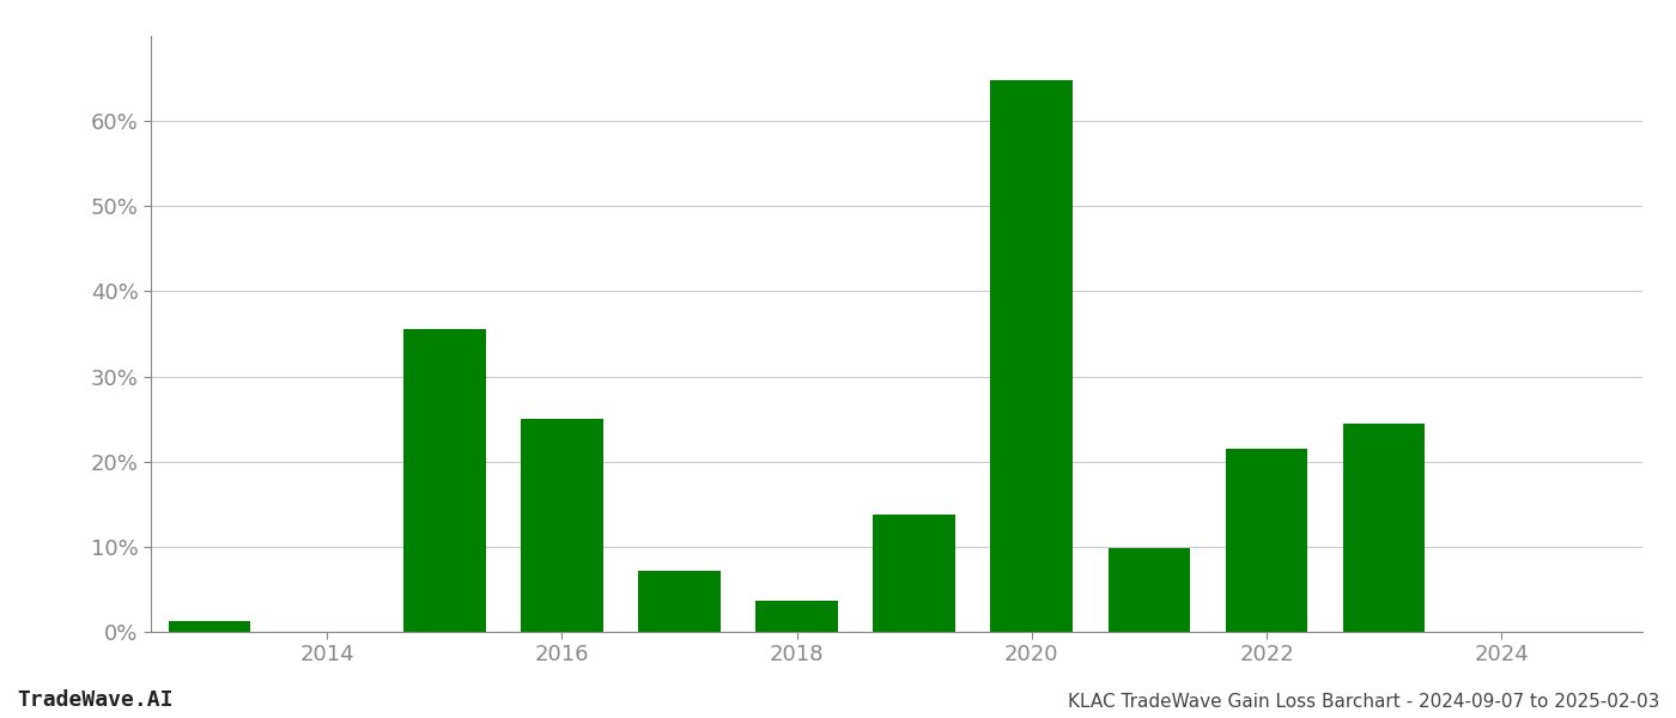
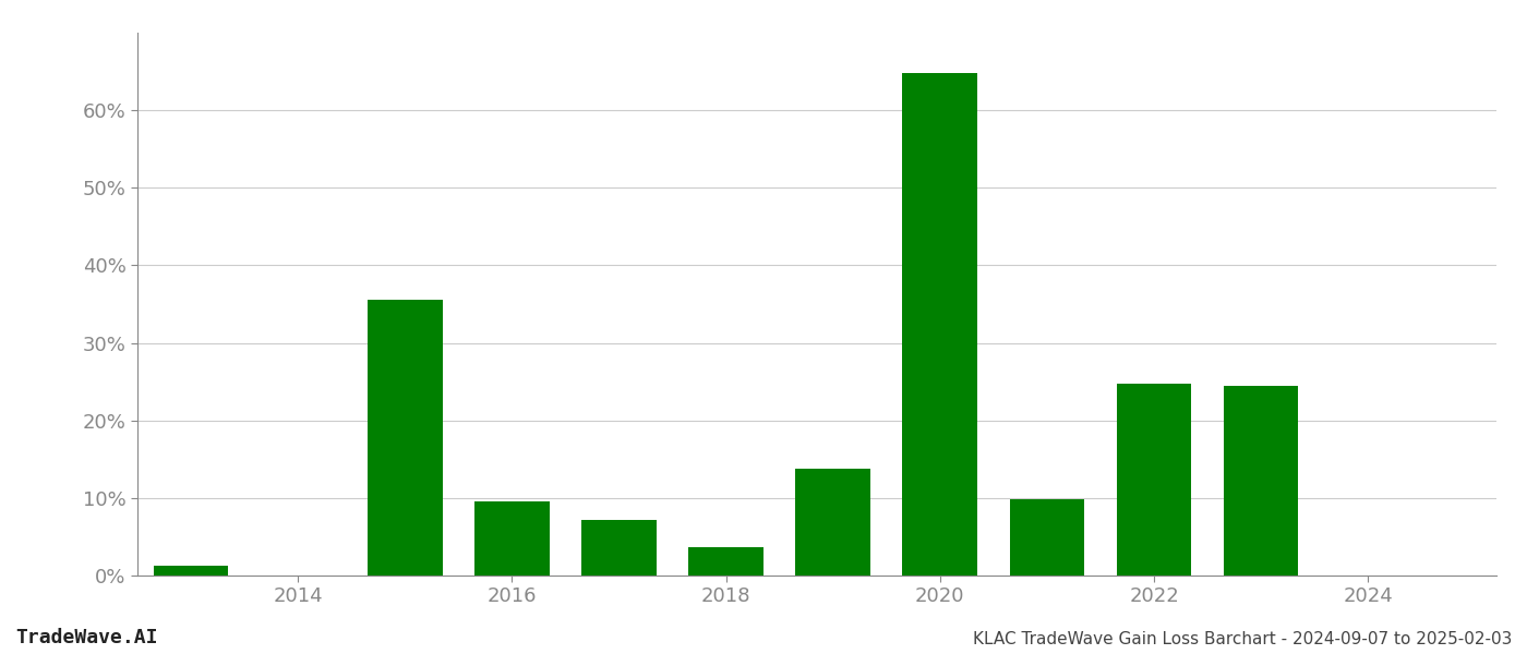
2016: 25.0% -> 9.6%
2022: 21.5% -> 24.8%
